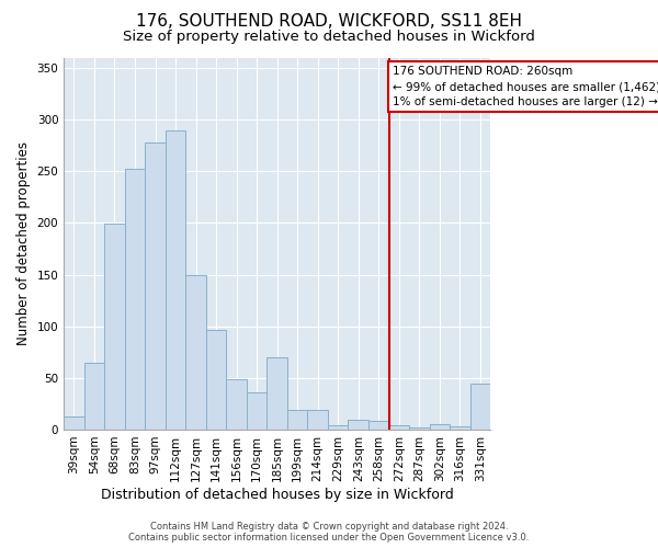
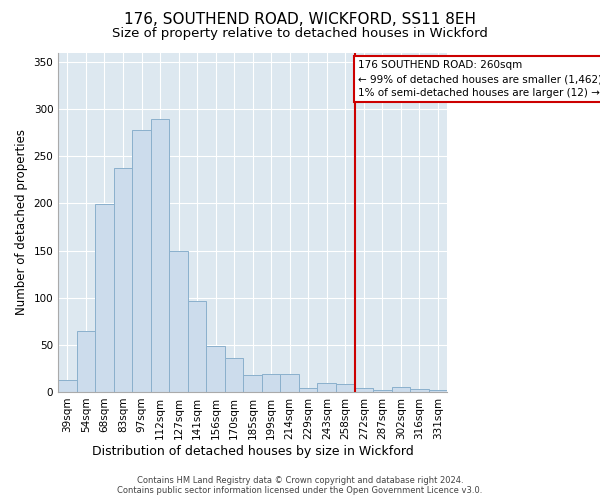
83sqm: 252 -> 238
185sqm: 70 -> 18
331sqm: 44 -> 2
